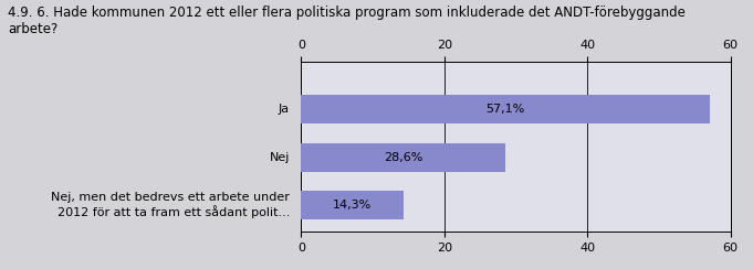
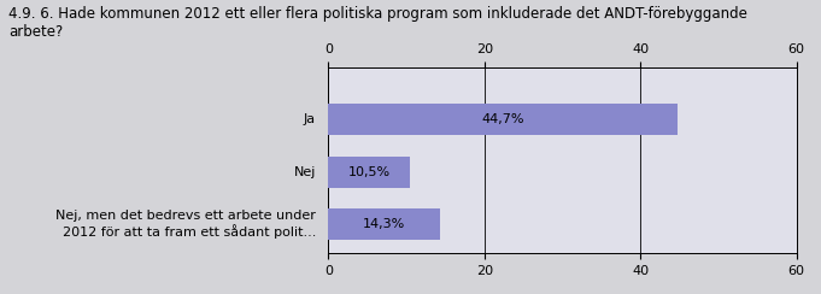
Ja: 57,1% -> 44,7%
Nej: 28,6% -> 10,5%
